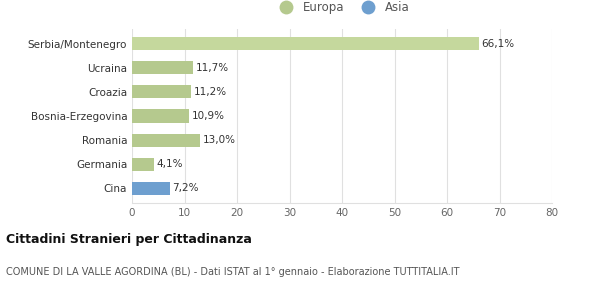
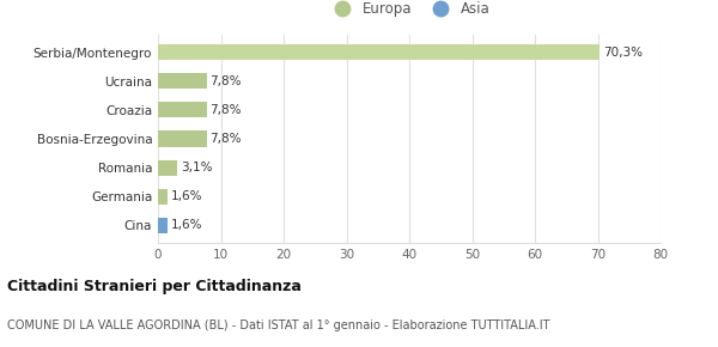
Serbia/Montenegro: 66,1% -> 70,3%
Ucraina: 11,7% -> 7,8%
Croazia: 11,2% -> 7,8%
Bosnia-Erzegovina: 10,9% -> 7,8%
Romania: 13,0% -> 3,1%
Germania: 4,1% -> 1,6%
Cina: 7,2% -> 1,6%
